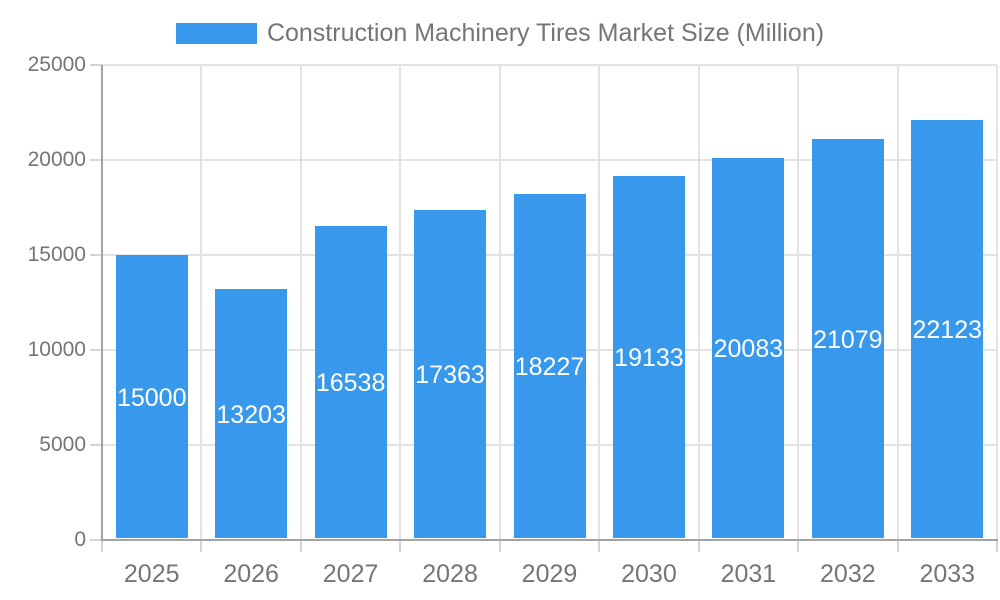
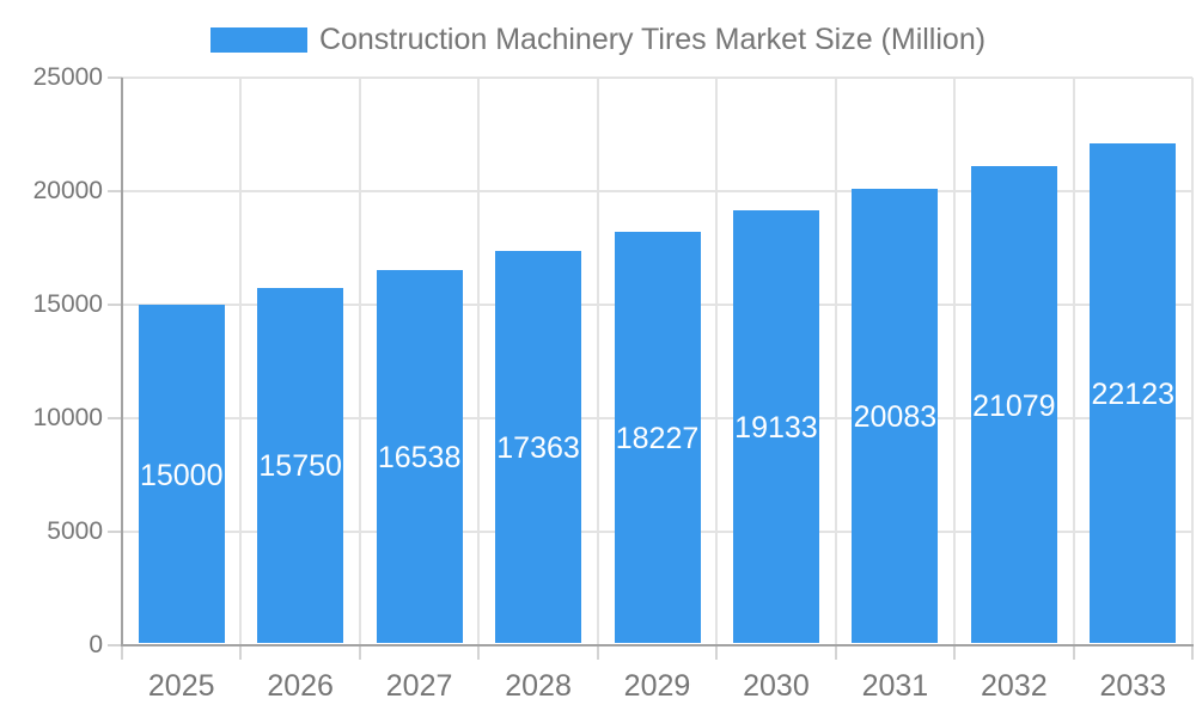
2026: 13203 -> 15750
